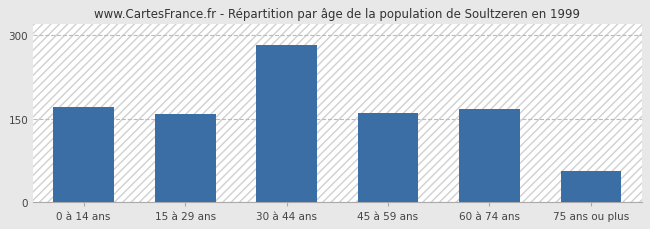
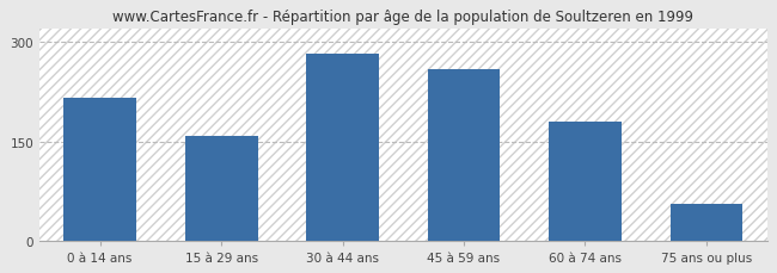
0 à 14 ans: 170 -> 216
45 à 59 ans: 160 -> 260
60 à 74 ans: 168 -> 180
